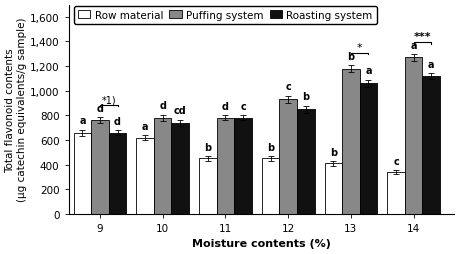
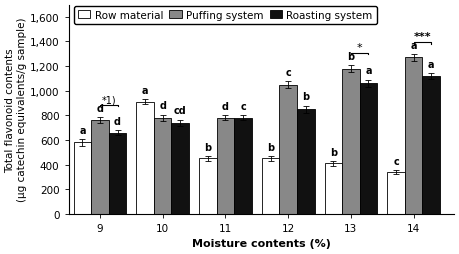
Row material/9: 660 -> 580
Row material/10: 620 -> 910
Puffing system/12: 930 -> 1,050
